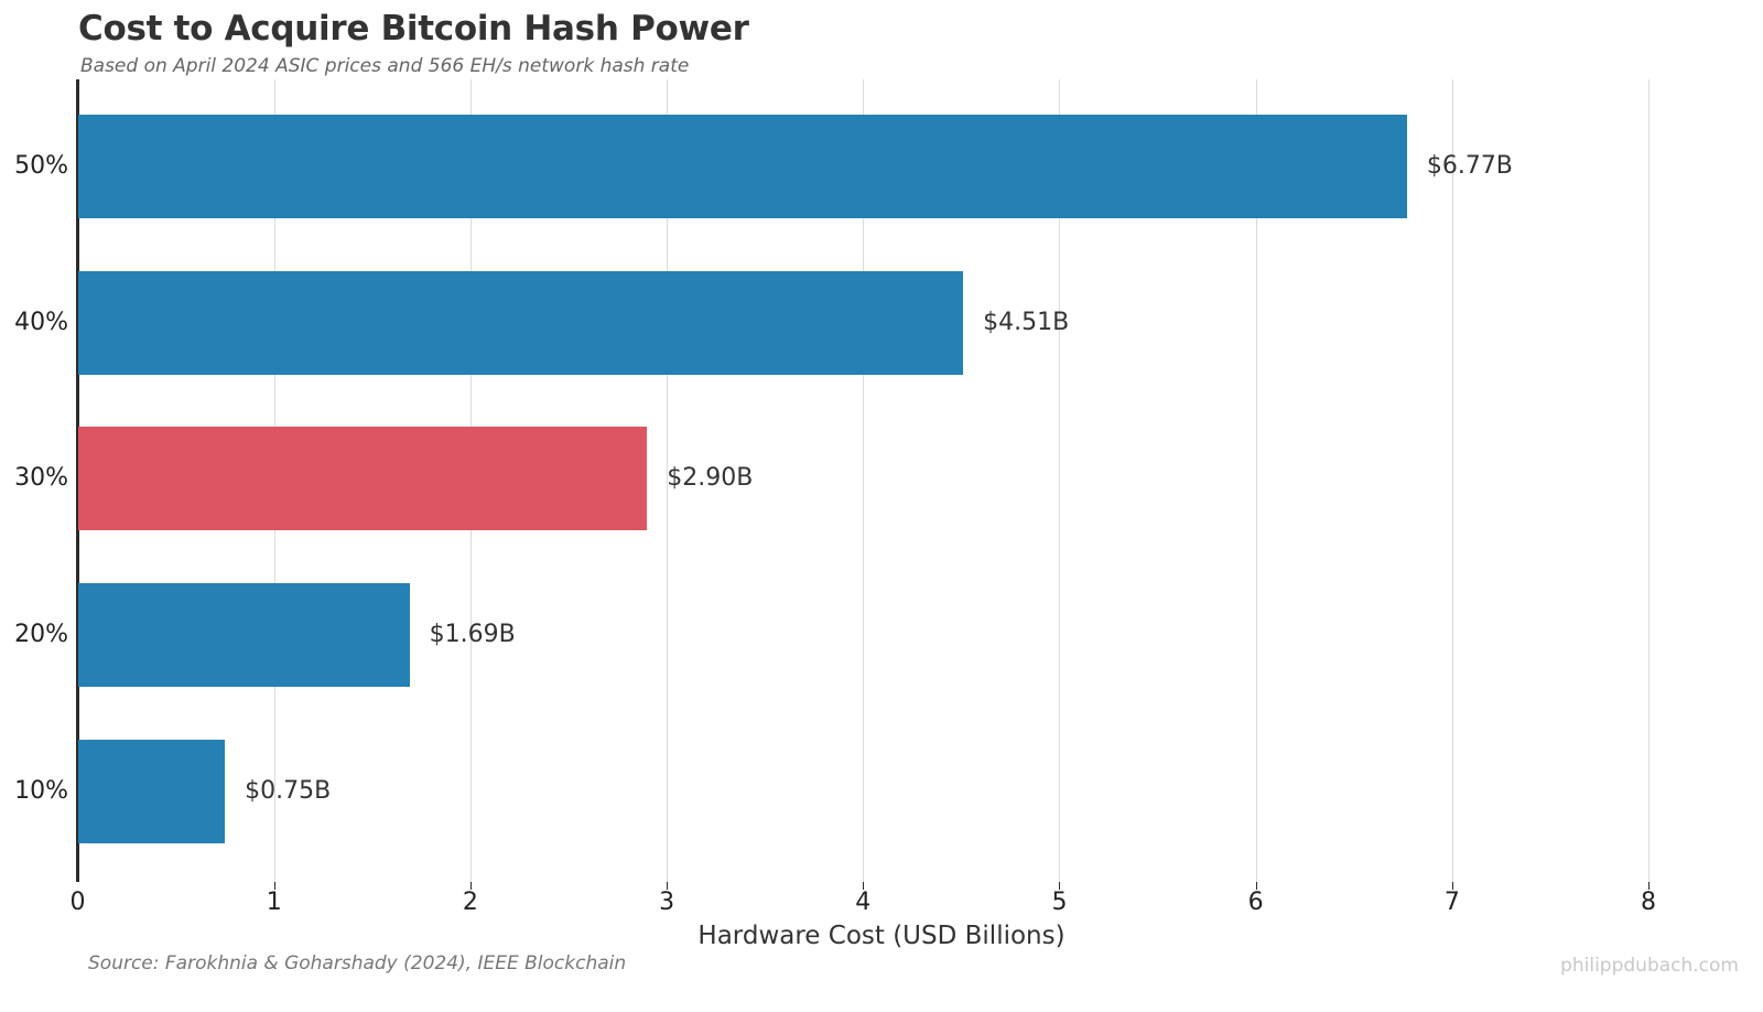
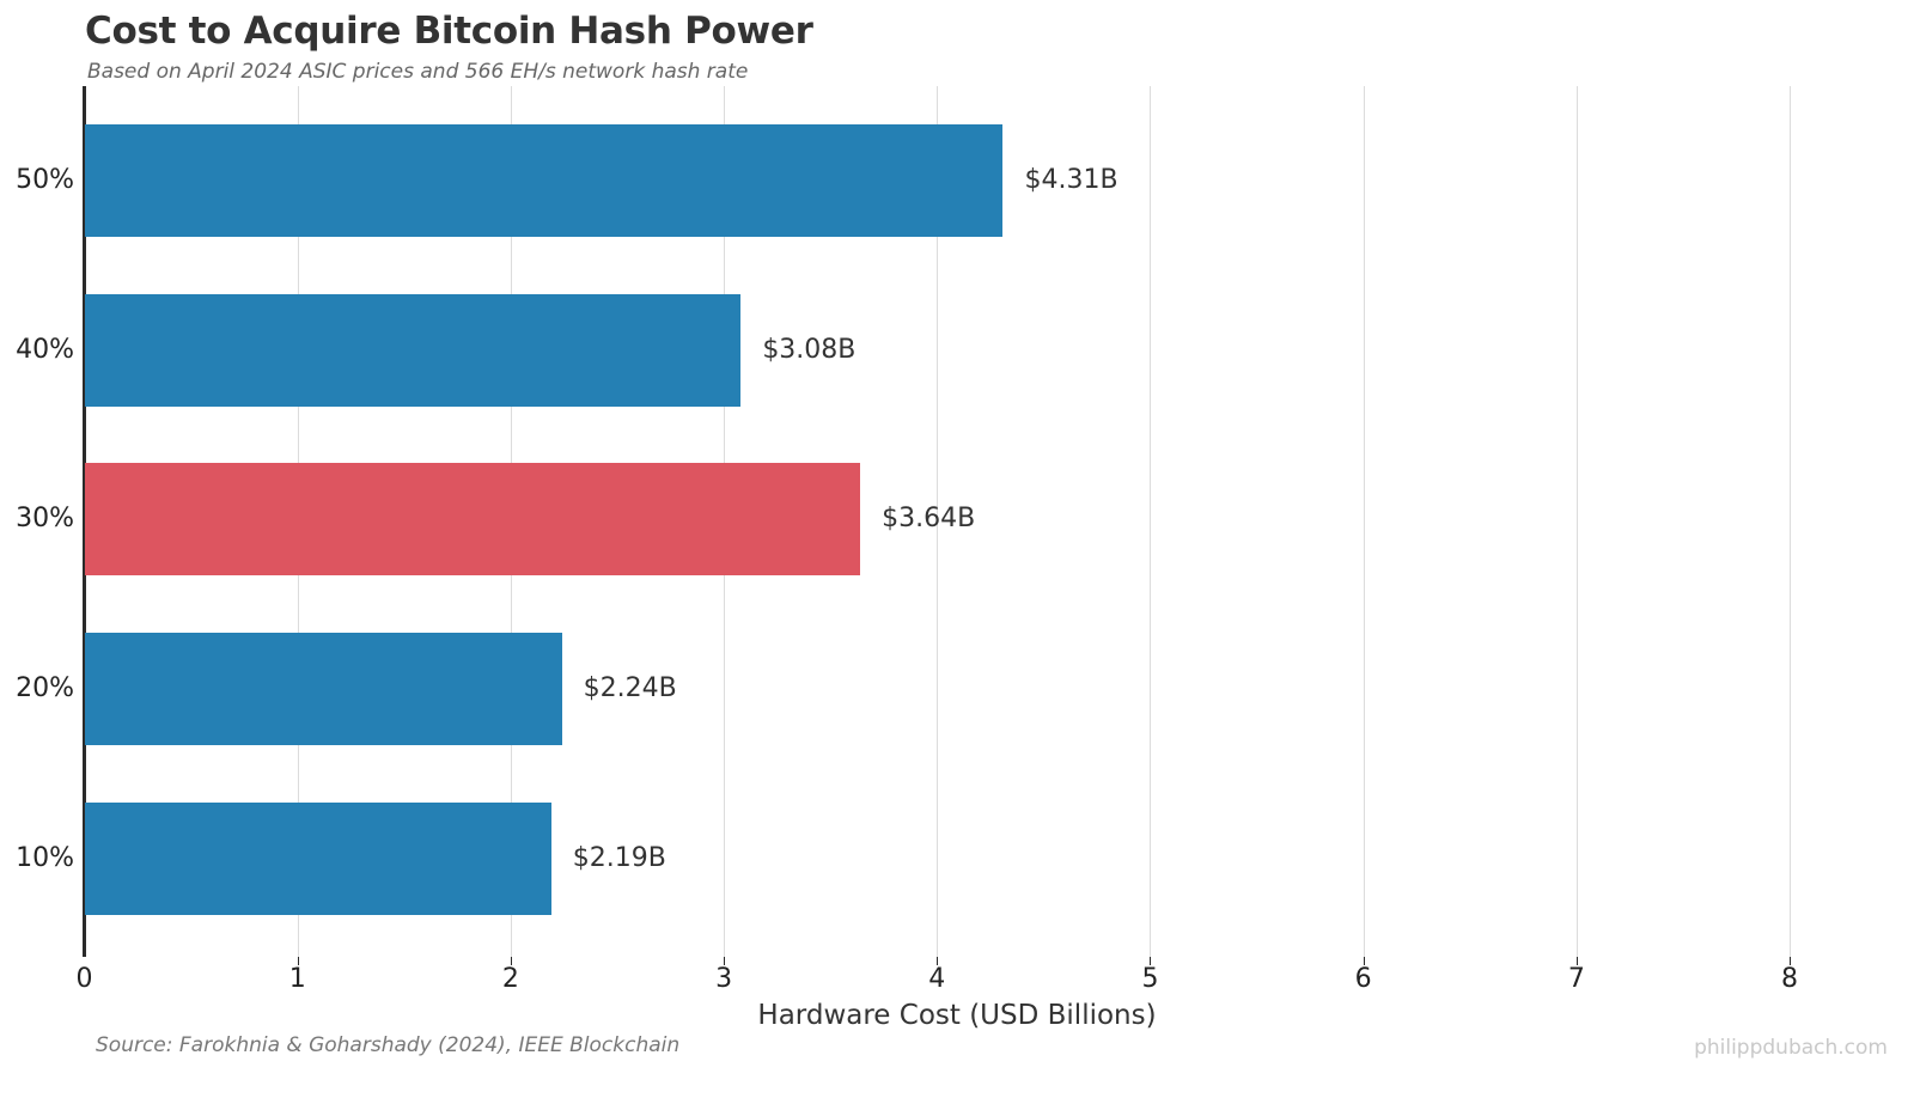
50%: $6.77B -> $4.31B
40%: $4.51B -> $3.08B
30%: $2.90B -> $3.64B
20%: $1.69B -> $2.24B
10%: $0.75B -> $2.19B
